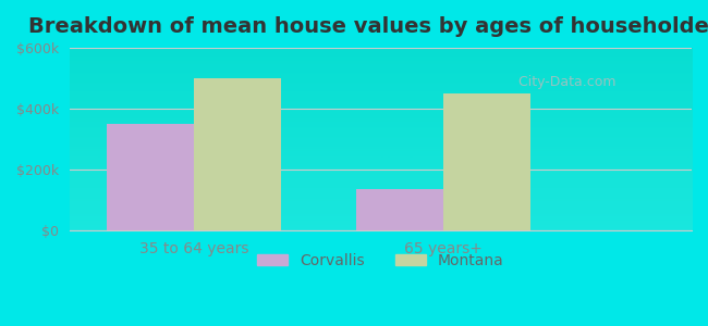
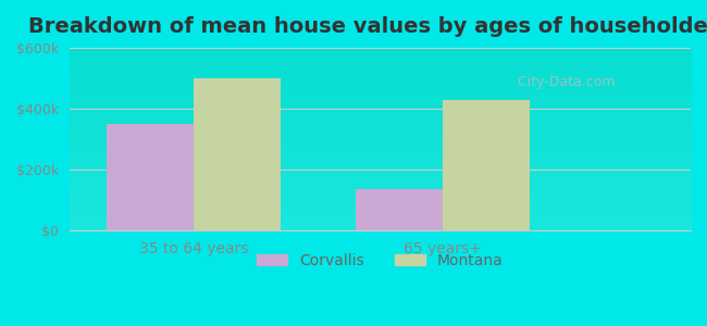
Montana/65 years+: $450k -> $430k
